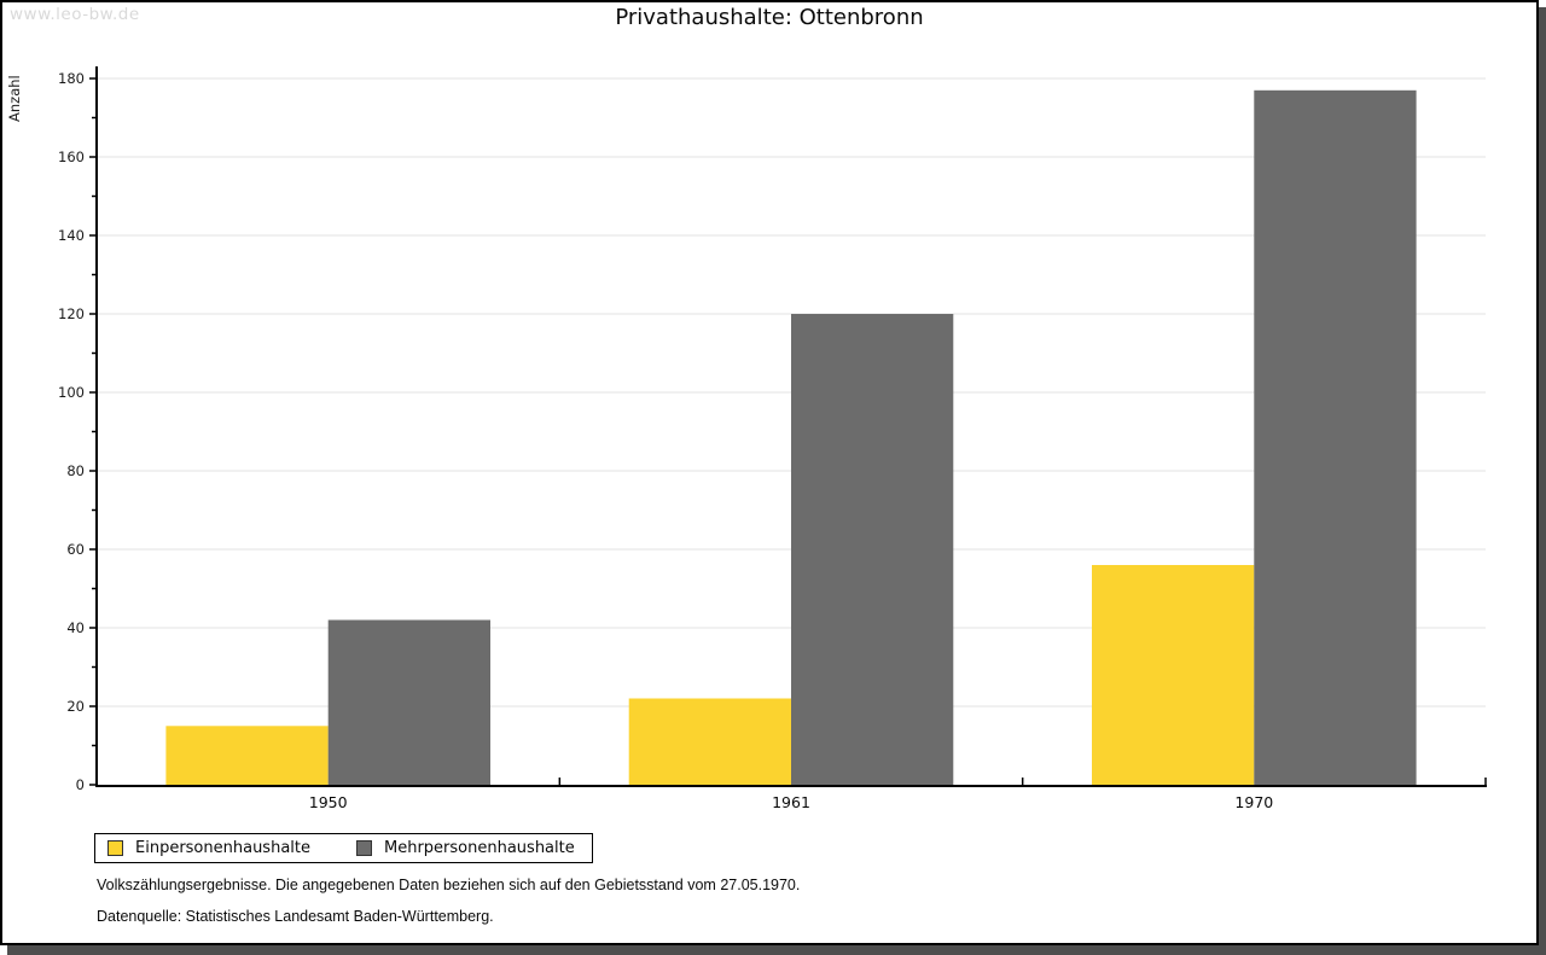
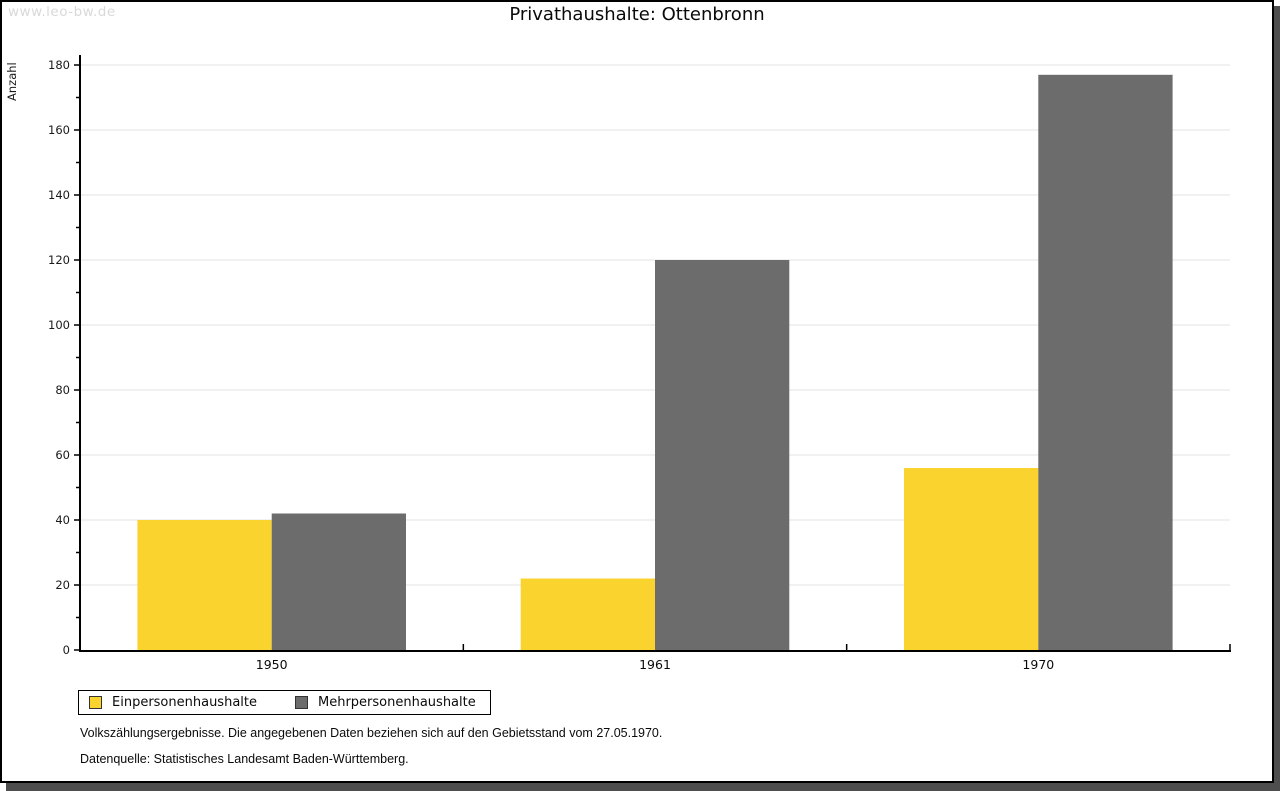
Einpersonenhaushalte/1950: 15 -> 40
